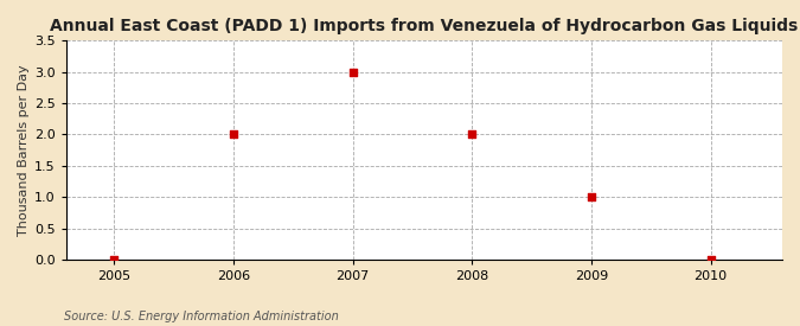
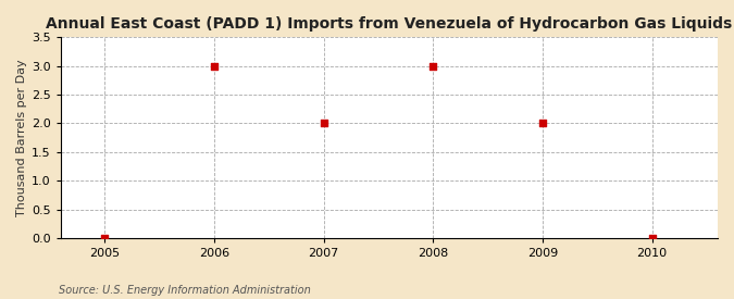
2006: 2 -> 3
2007: 3 -> 2
2008: 2 -> 3
2009: 1 -> 2
